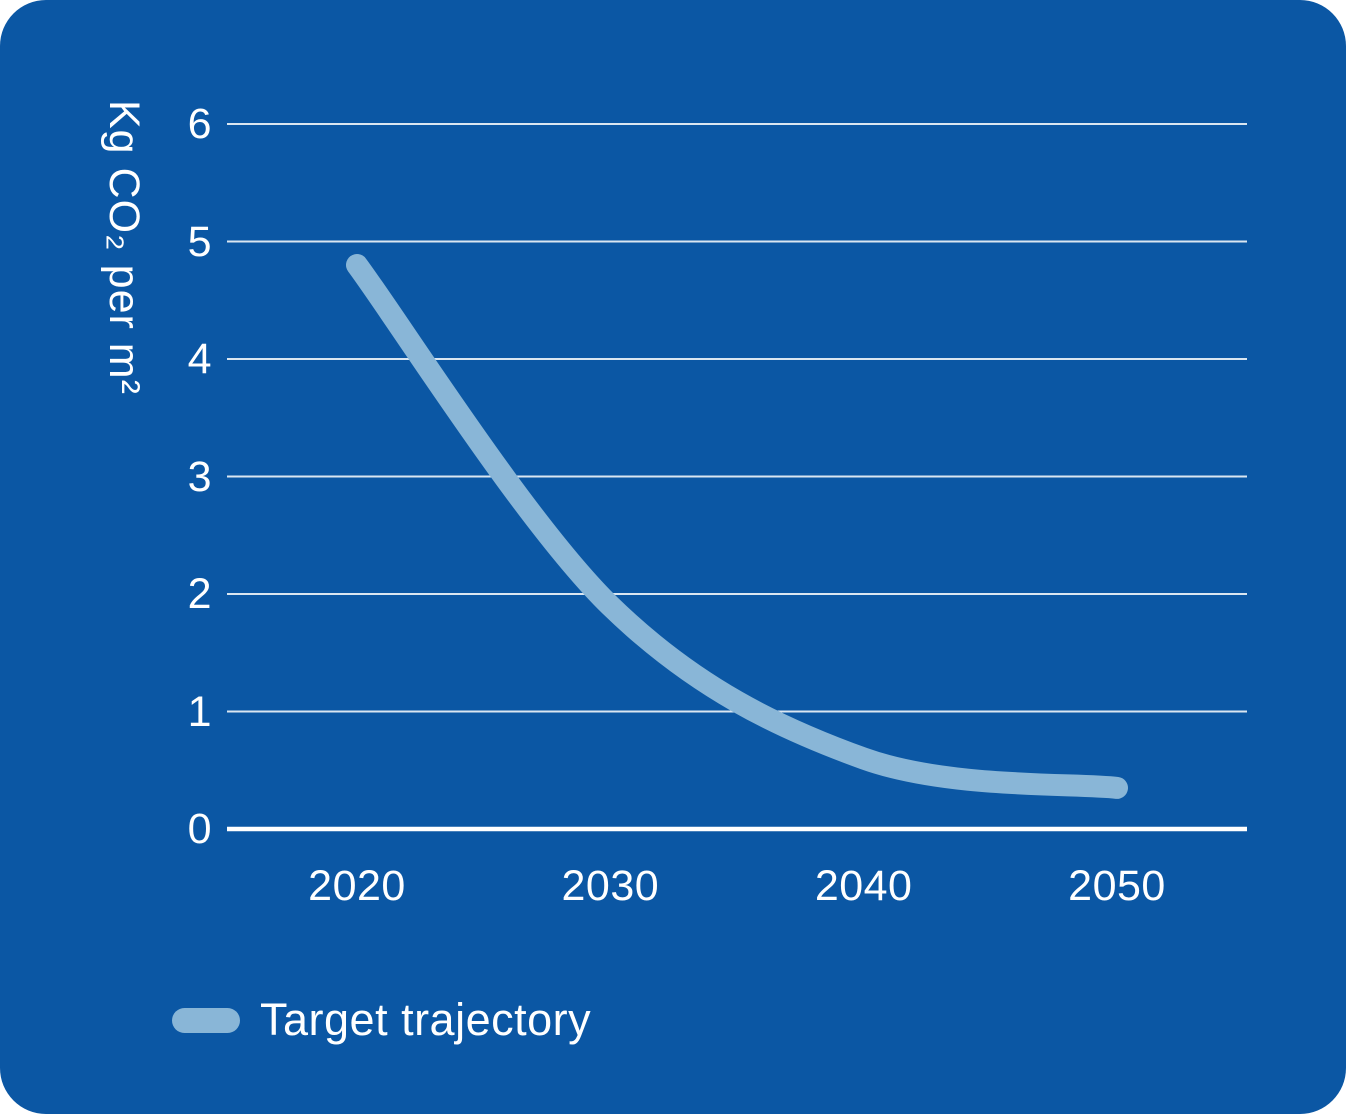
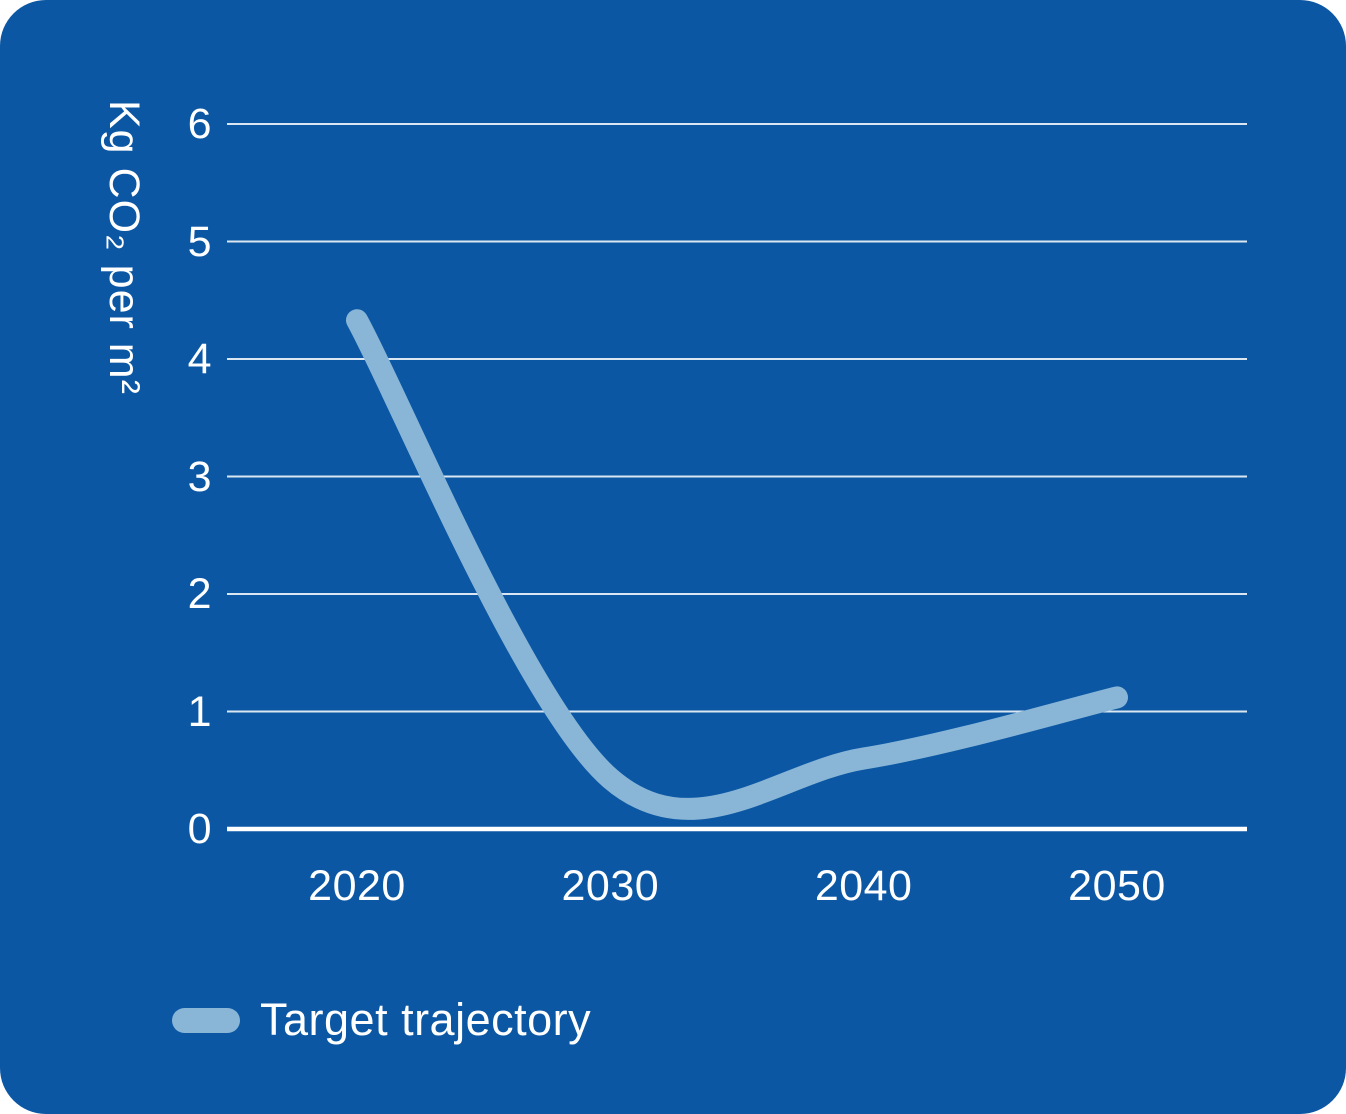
2020: 4.80 -> 4.33
2030: 1.90 -> 0.43
2050: 0.35 -> 1.12
